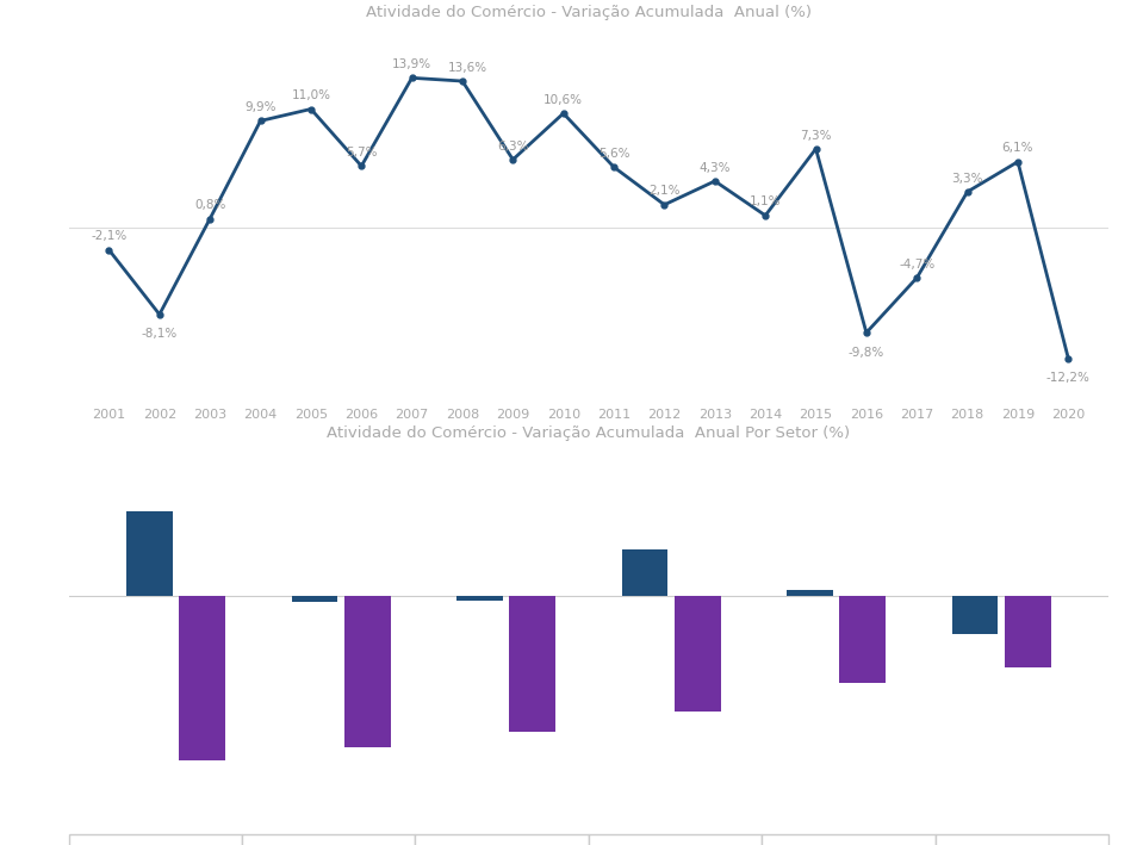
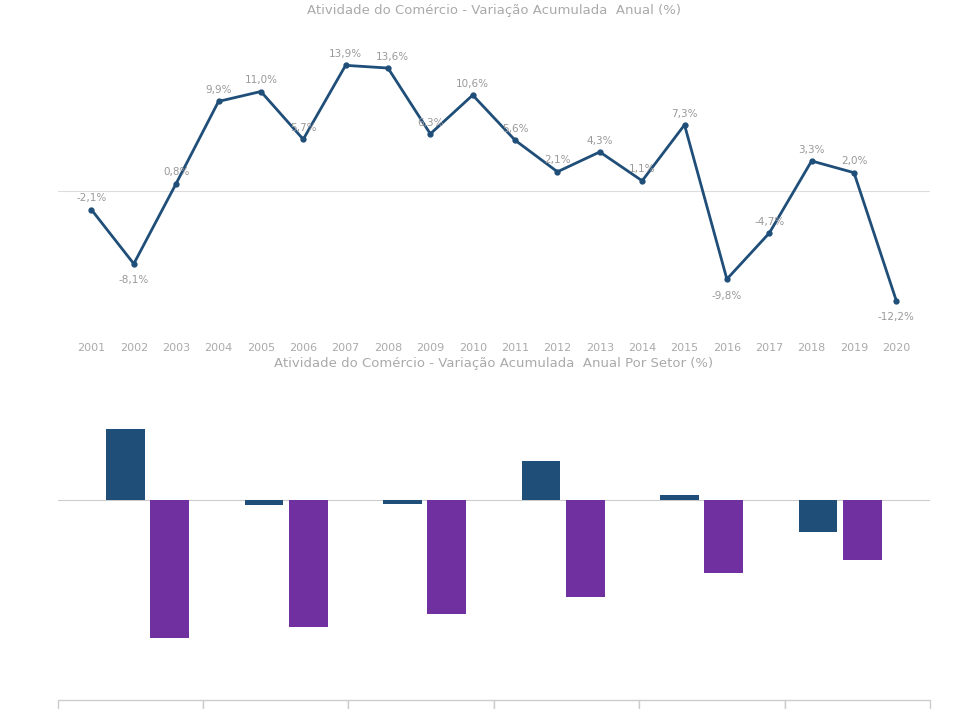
Atividade do Comércio - Variação Acumulada Anual (%)/2019: 6,1% -> 2,0%
